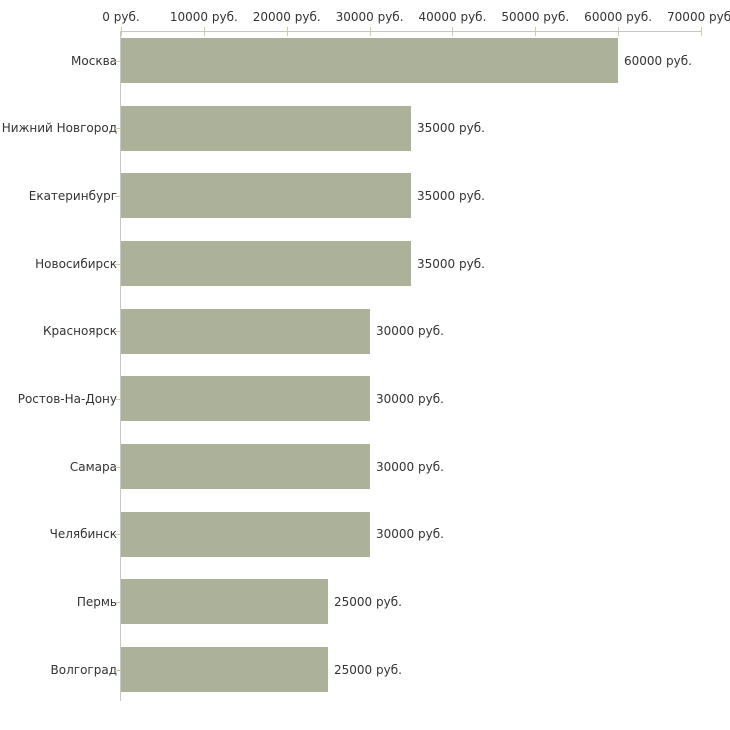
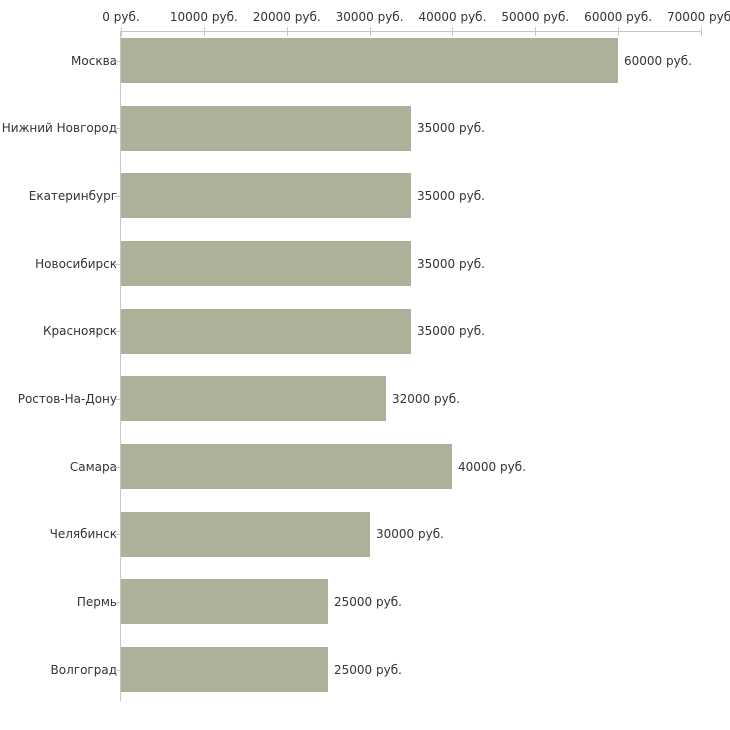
Красноярск: 30000 -> 35000
Ростов-На-Дону: 30000 -> 32000
Самара: 30000 -> 40000
